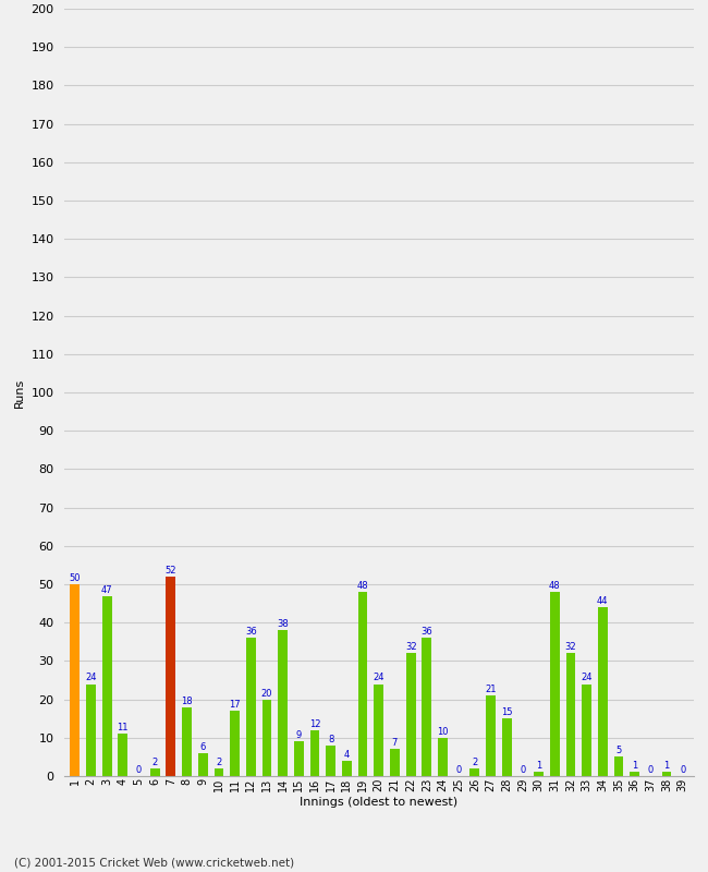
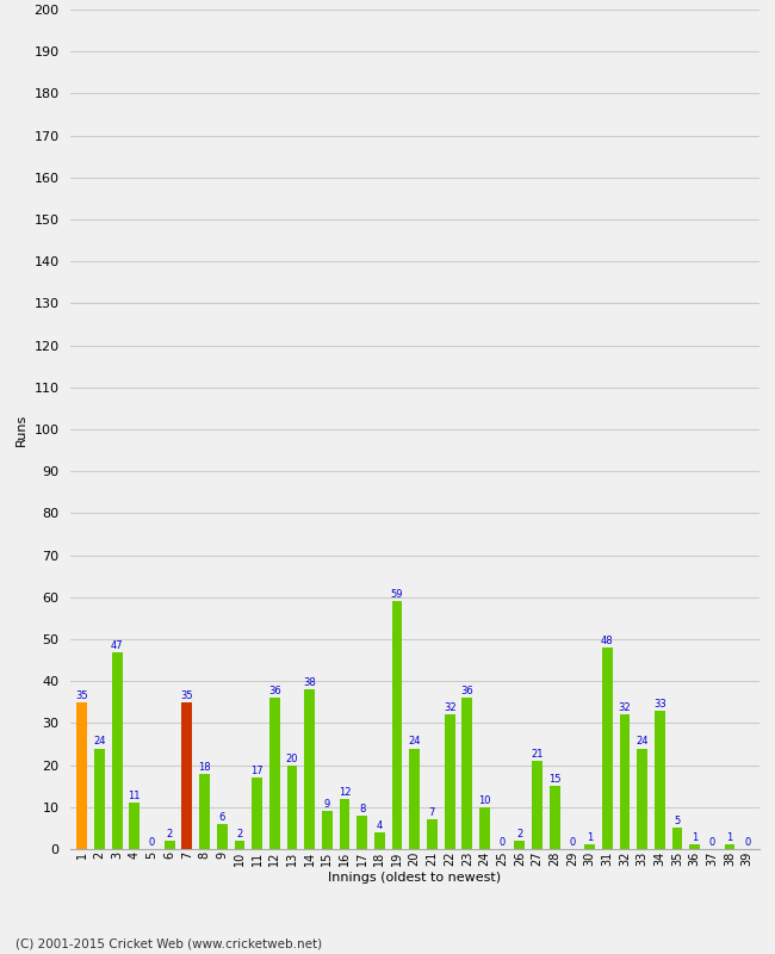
1: 50 -> 35
7: 52 -> 35
19: 48 -> 59
34: 44 -> 33
